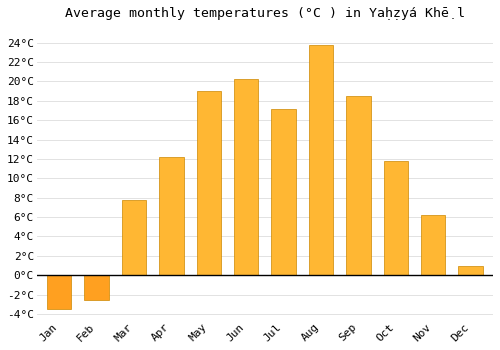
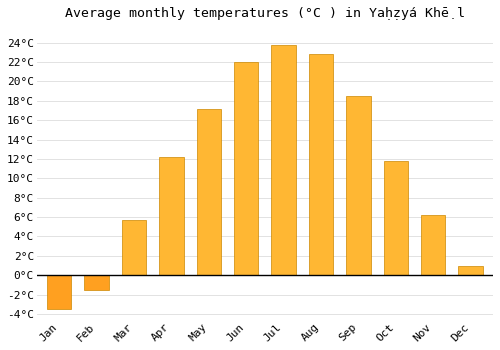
Feb: -2.6°C -> -1.5°C
Mar: 7.8°C -> 5.7°C
May: 19.0°C -> 17.1°C
Jun: 20.2°C -> 22.0°C
Jul: 17.2°C -> 23.8°C
Aug: 23.8°C -> 22.8°C
